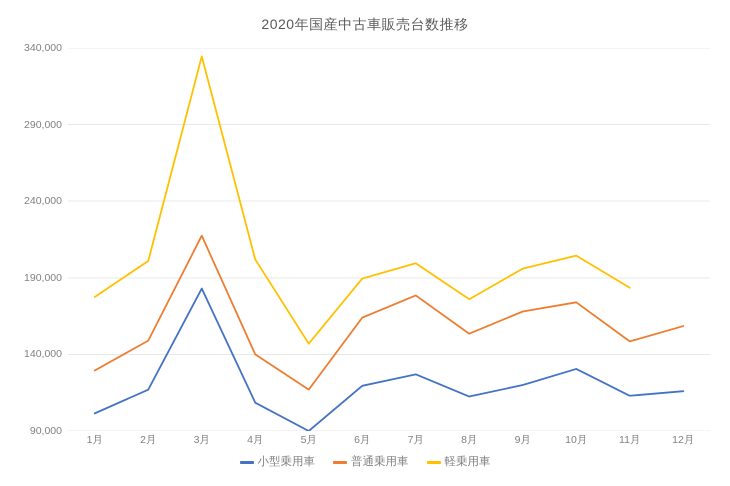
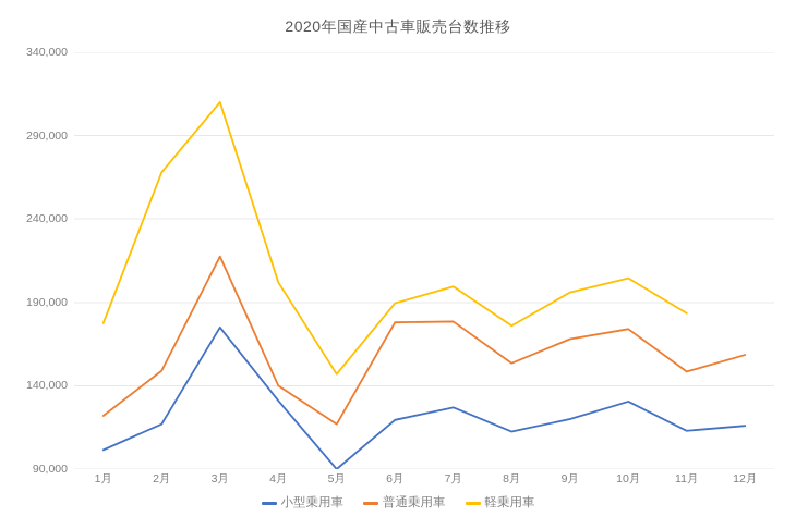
普通乗用車/1月: 130000 -> 122000
軽乗用車/2月: 201000 -> 268000
小型乗用車/3月: 183000 -> 175000
軽乗用車/3月: 334000 -> 310000
小型乗用車/4月: 108000 -> 131000
普通乗用車/6月: 164000 -> 178000
